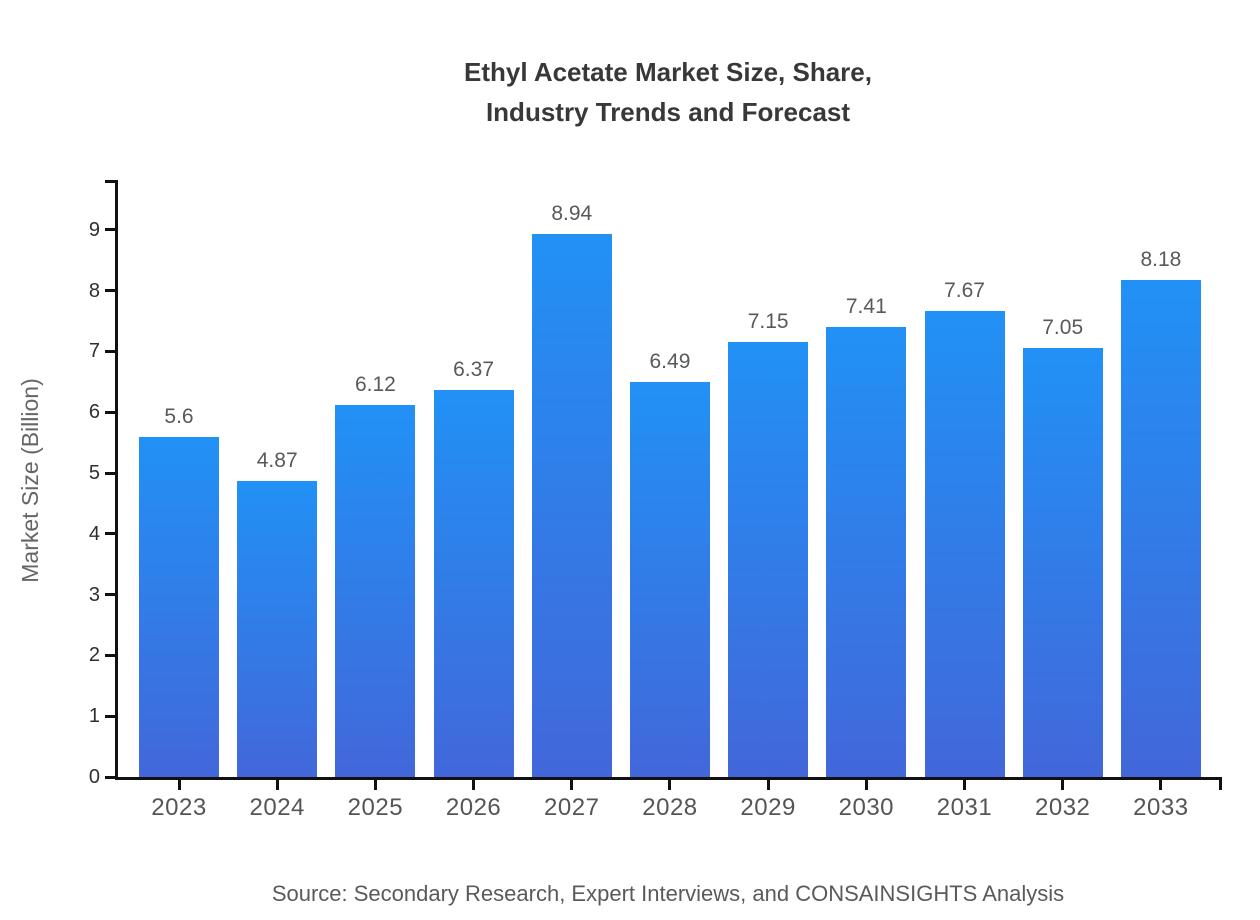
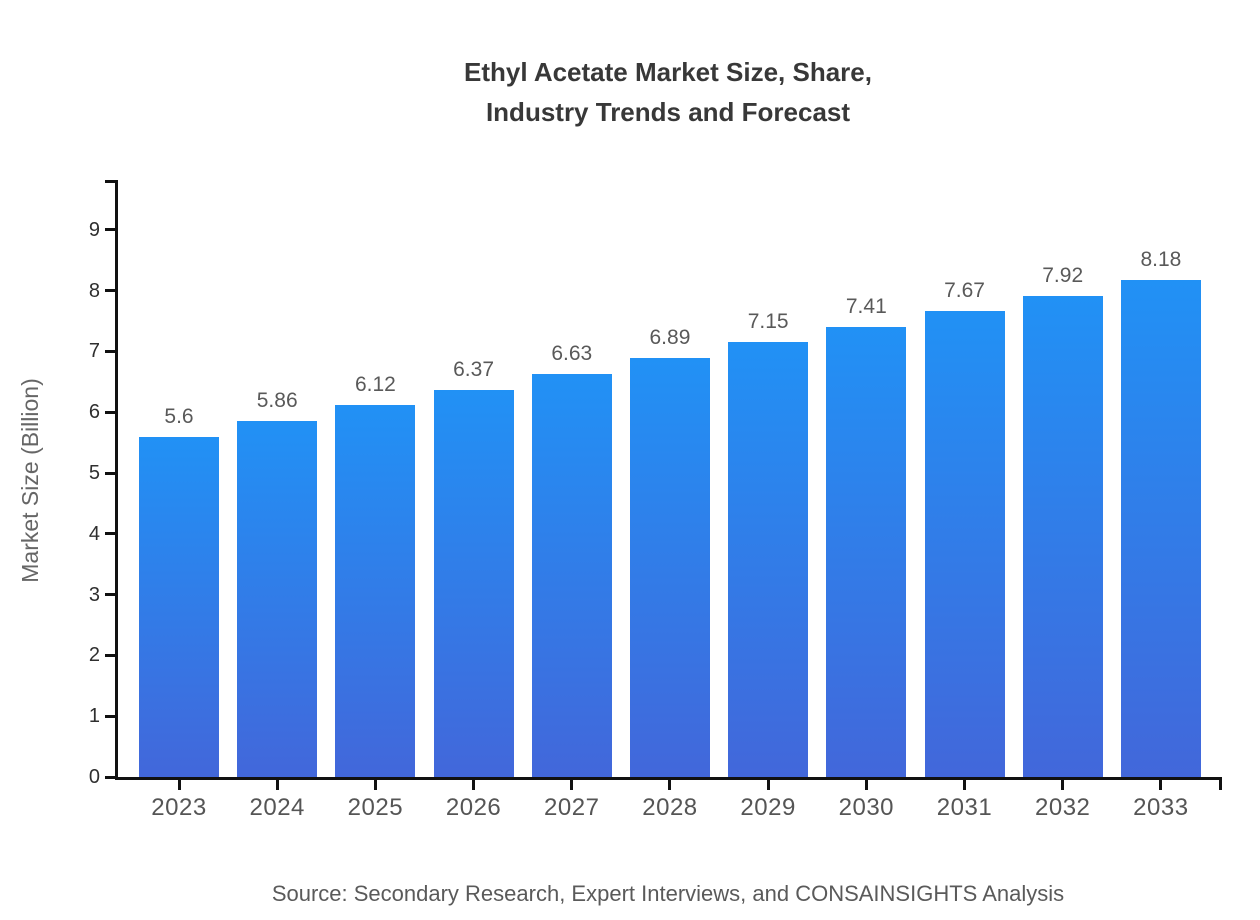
2024: 4.87 -> 5.86
2027: 8.94 -> 6.63
2028: 6.49 -> 6.89
2032: 7.05 -> 7.92
